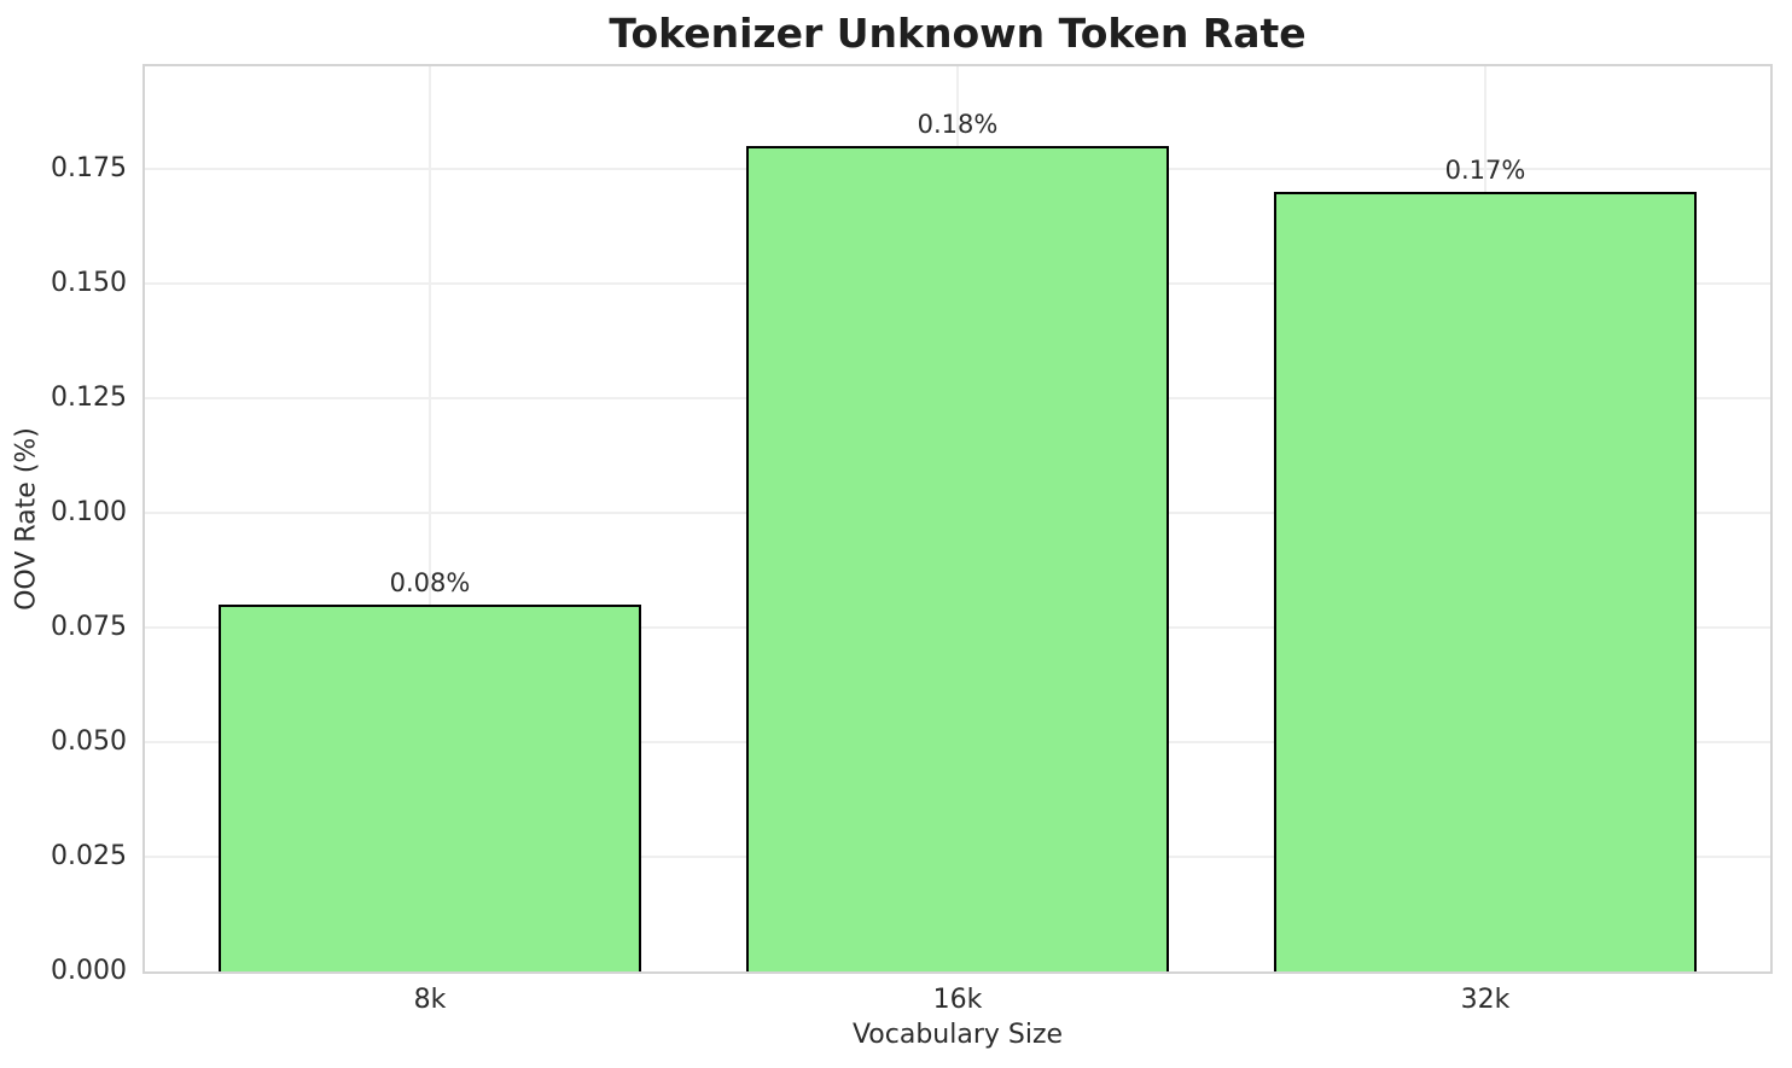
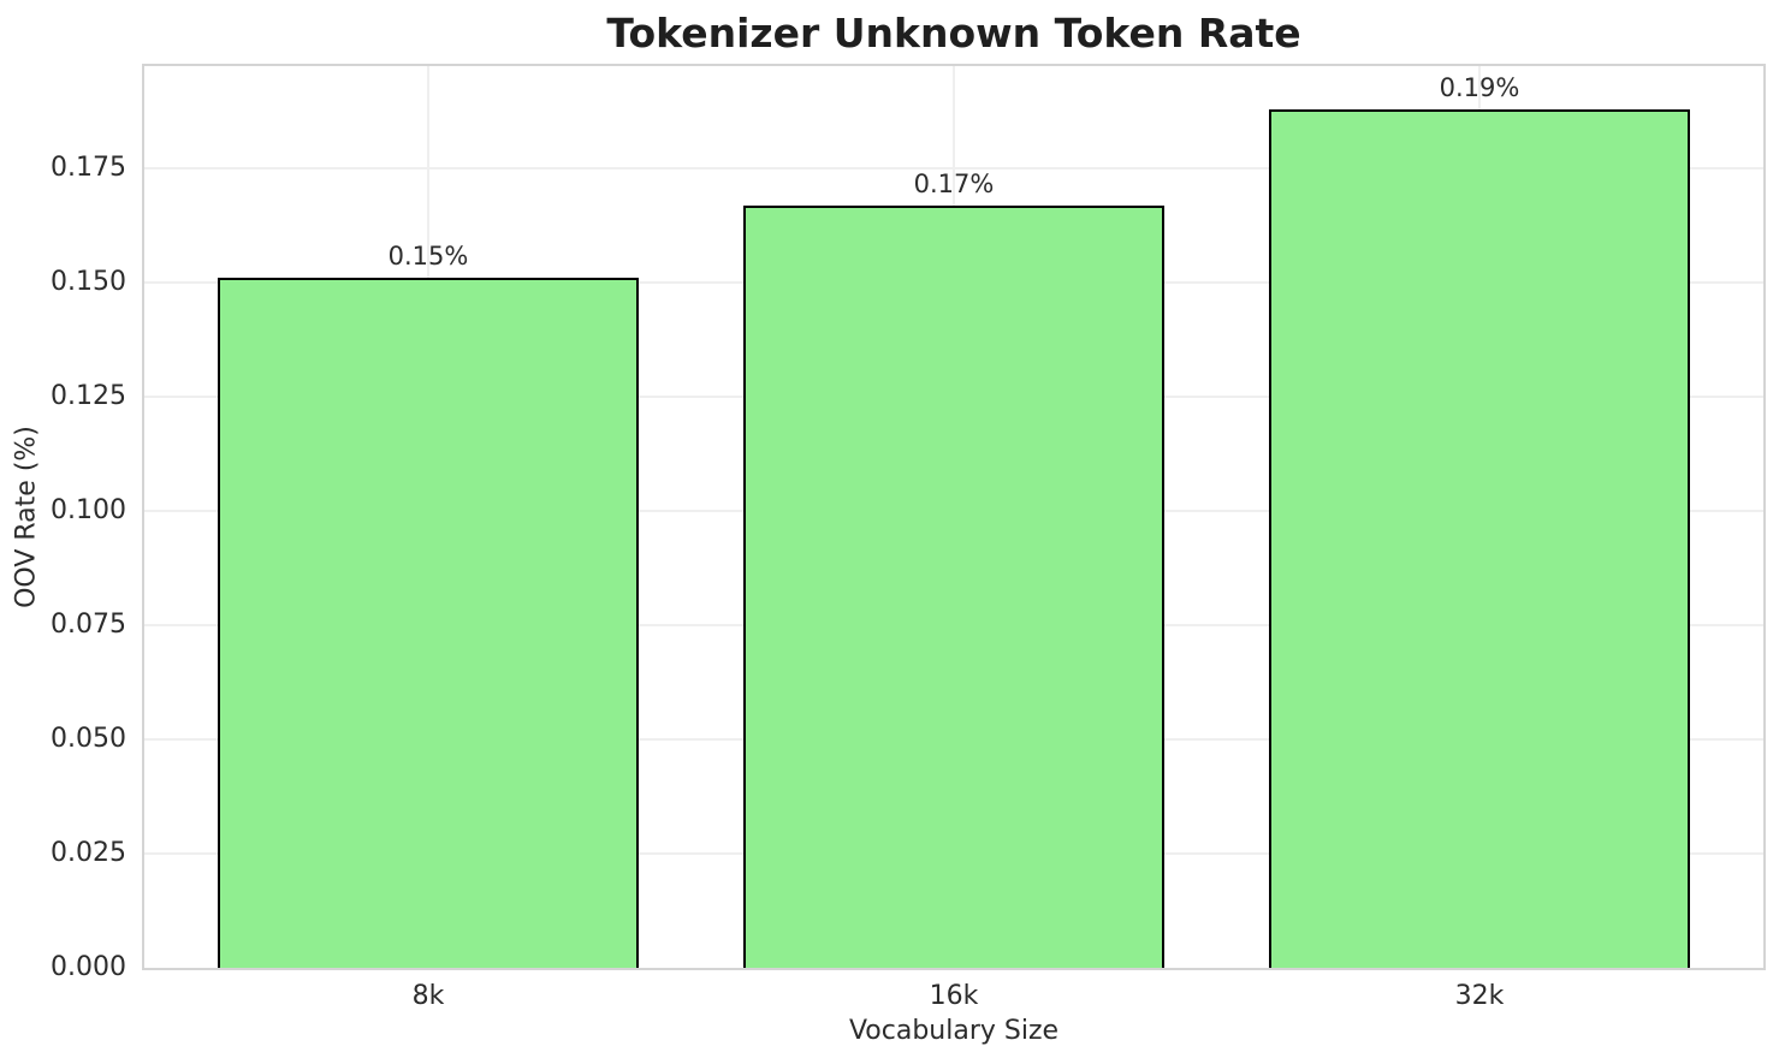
8k: 0.08% -> 0.15%
16k: 0.18% -> 0.17%
32k: 0.17% -> 0.19%
